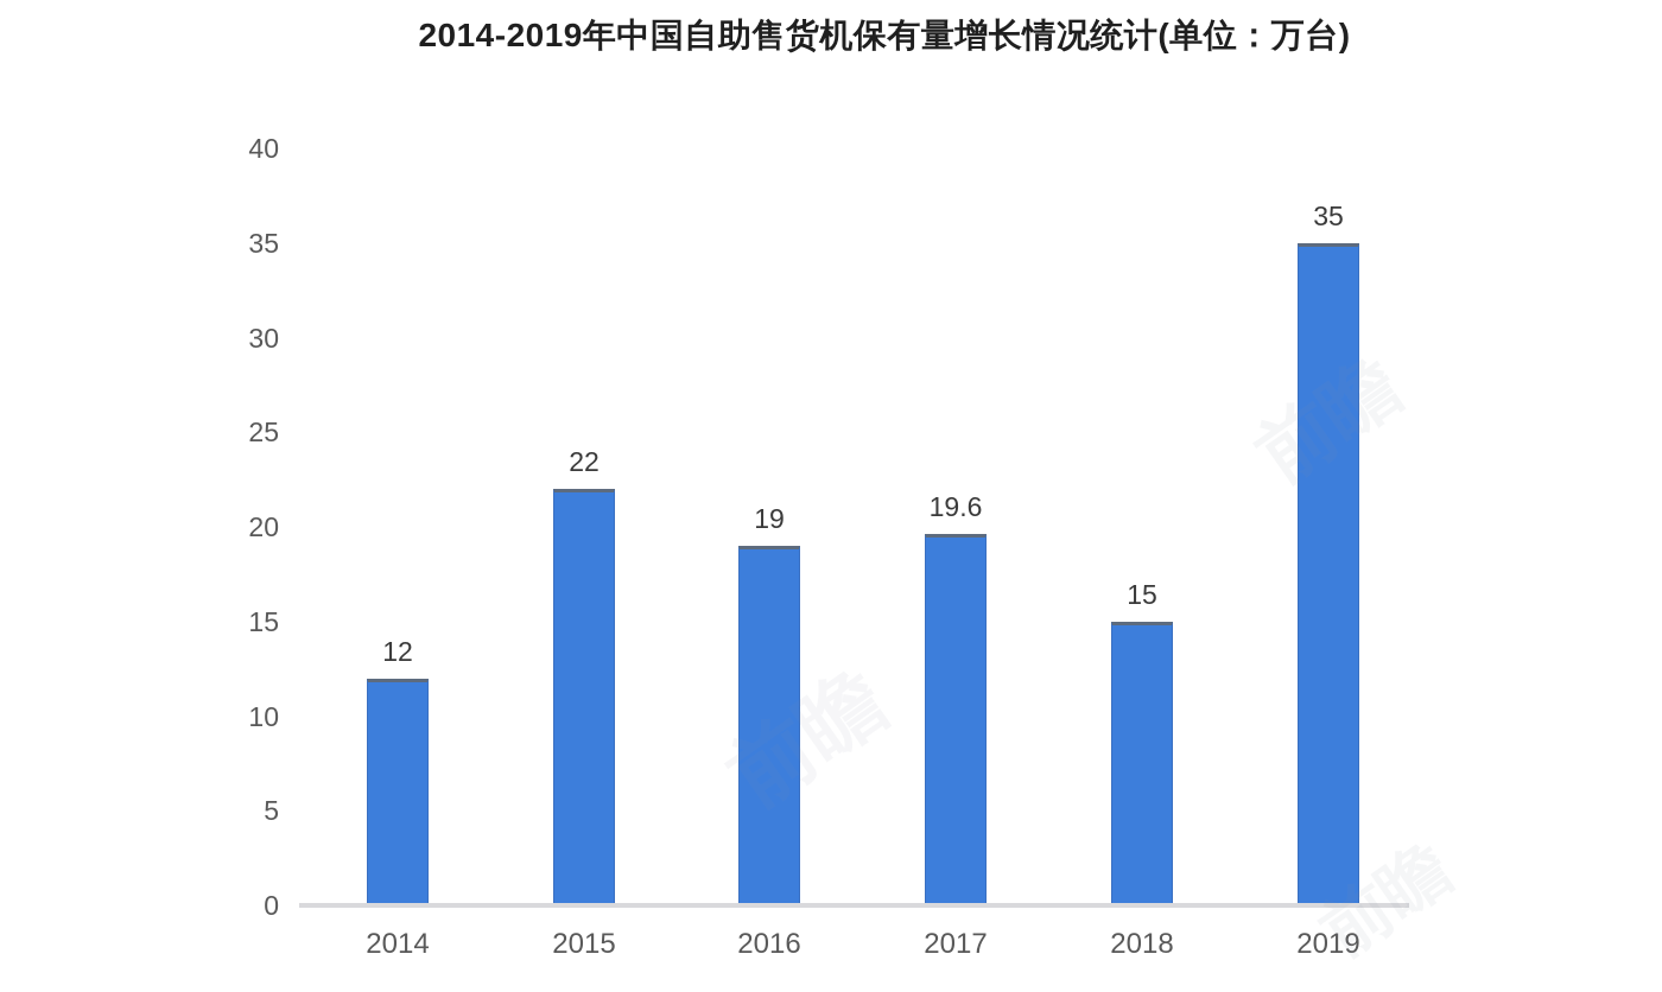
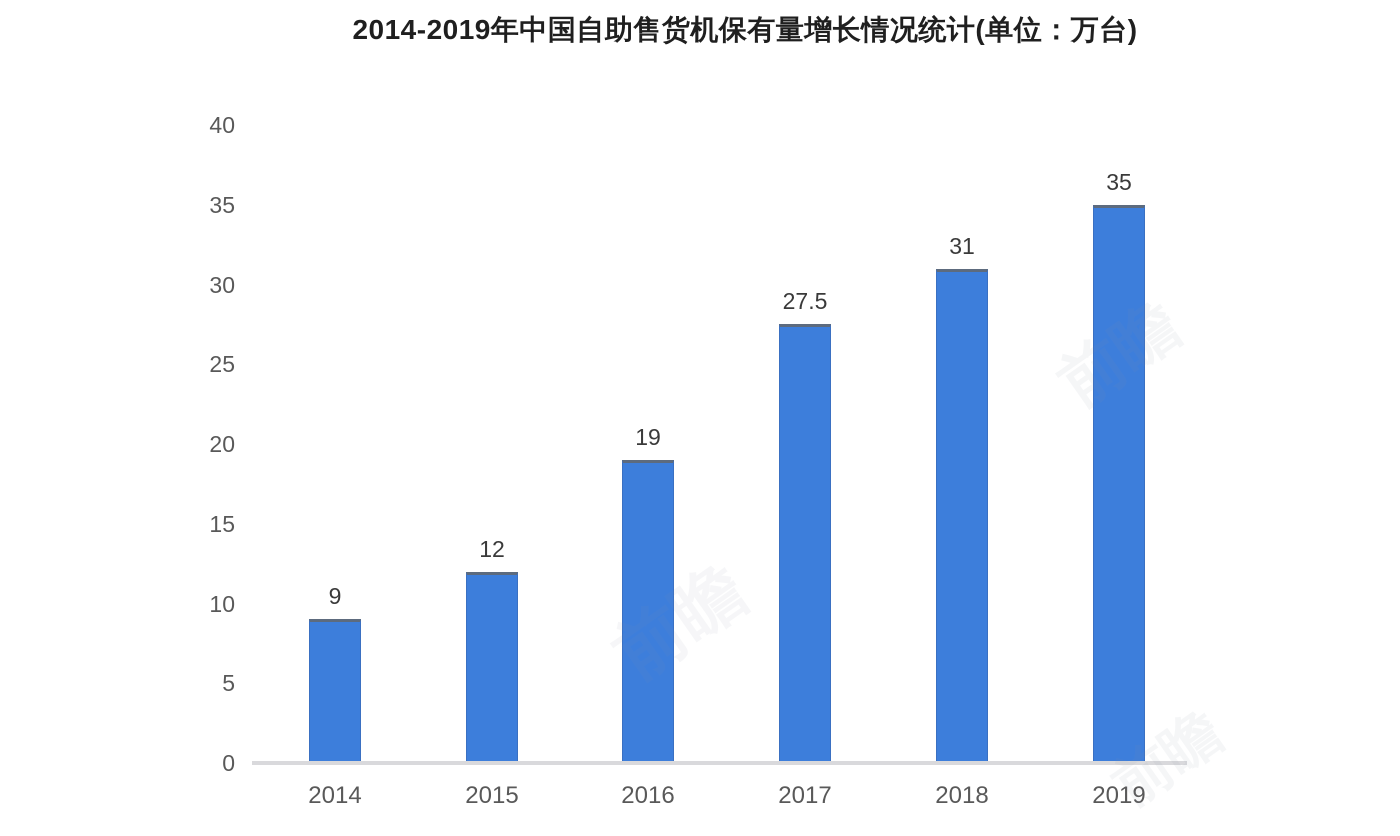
2014: 12 -> 9
2015: 22 -> 12
2017: 19.6 -> 27.5
2018: 15 -> 31
